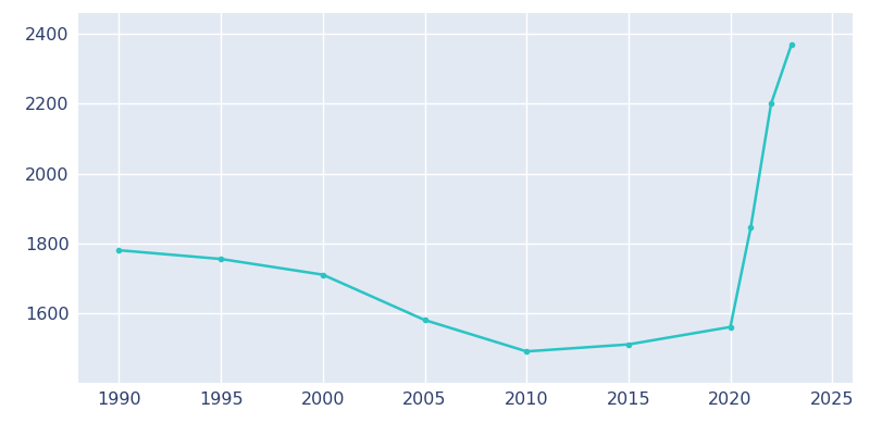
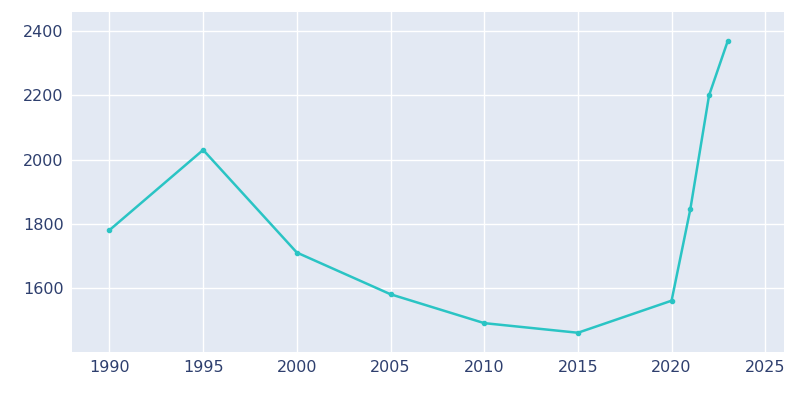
1995: 1755 -> 2030
2015: 1510 -> 1460
